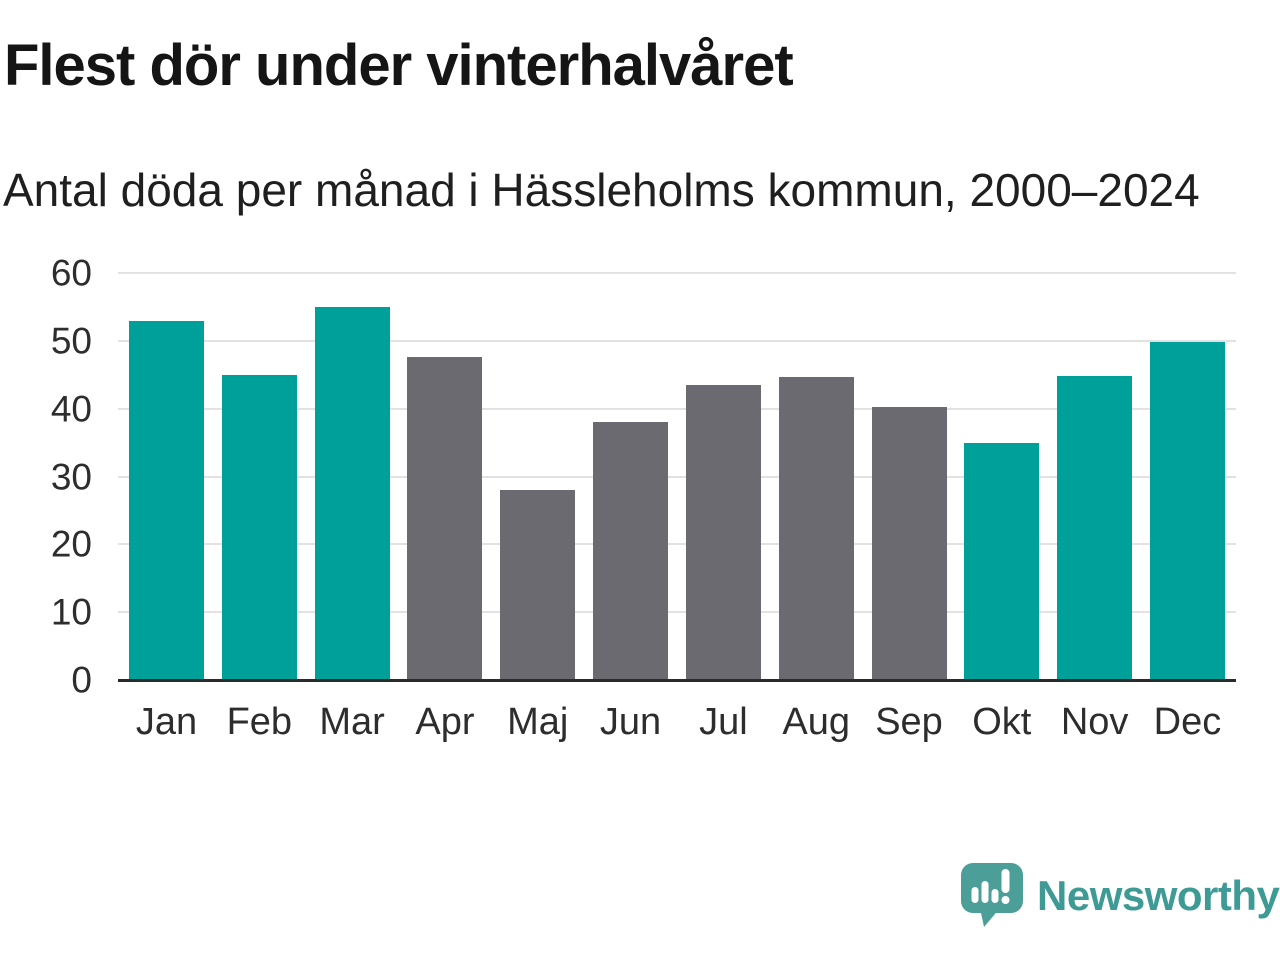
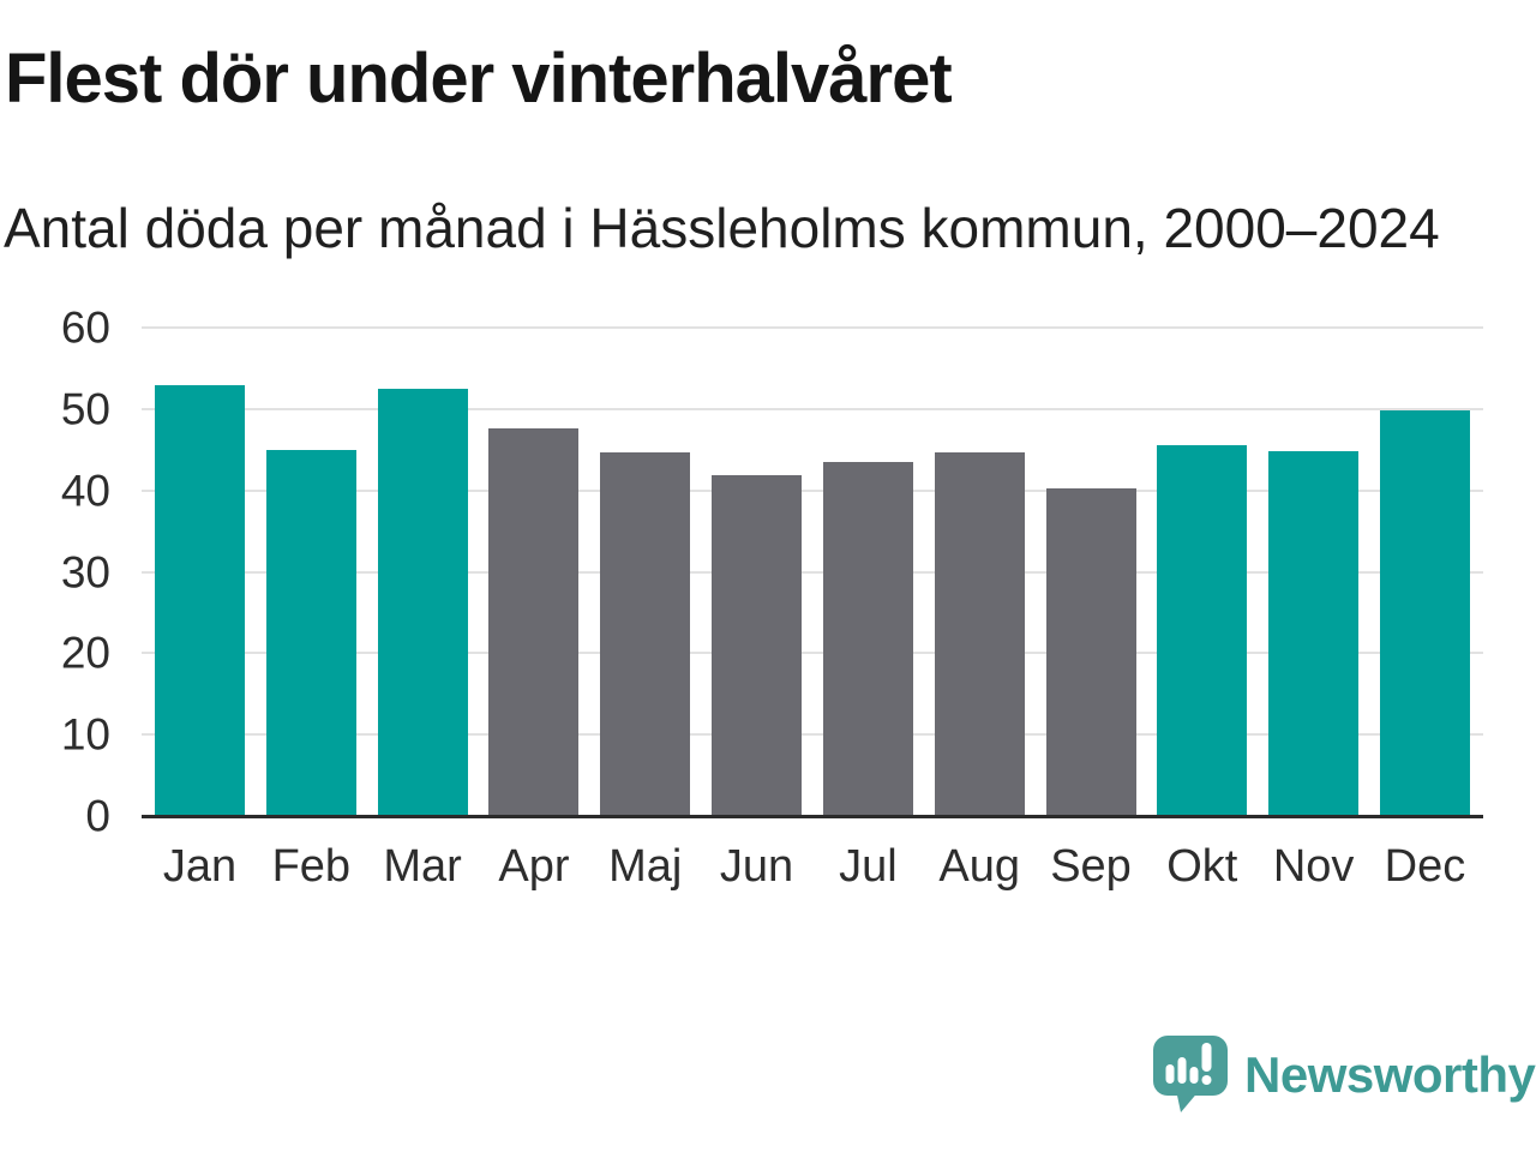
Mar: 55 -> 52
Maj: 28 -> 45
Jun: 38 -> 42
Okt: 35 -> 46
